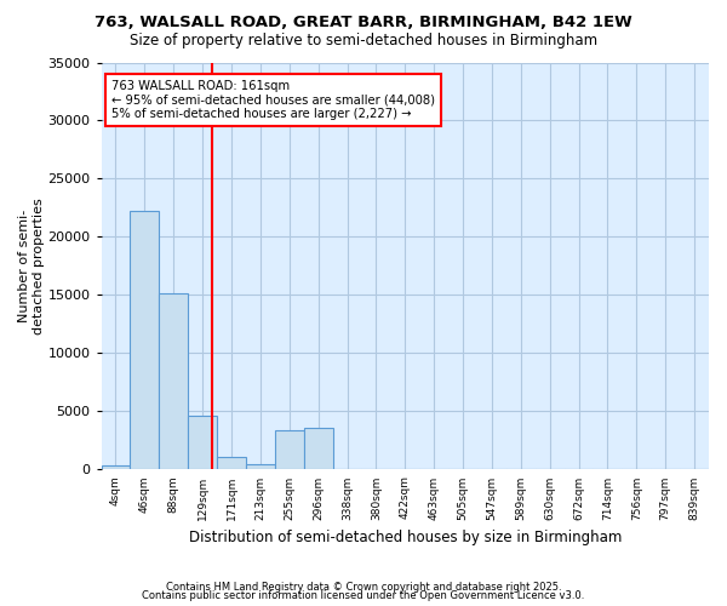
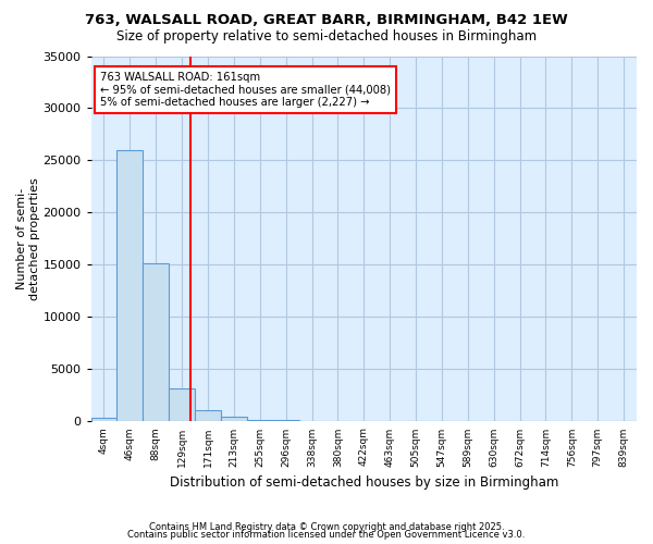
46sqm: 22200 -> 26000
129sqm: 4600 -> 3200
255sqm: 3400 -> 200
296sqm: 3600 -> 100
